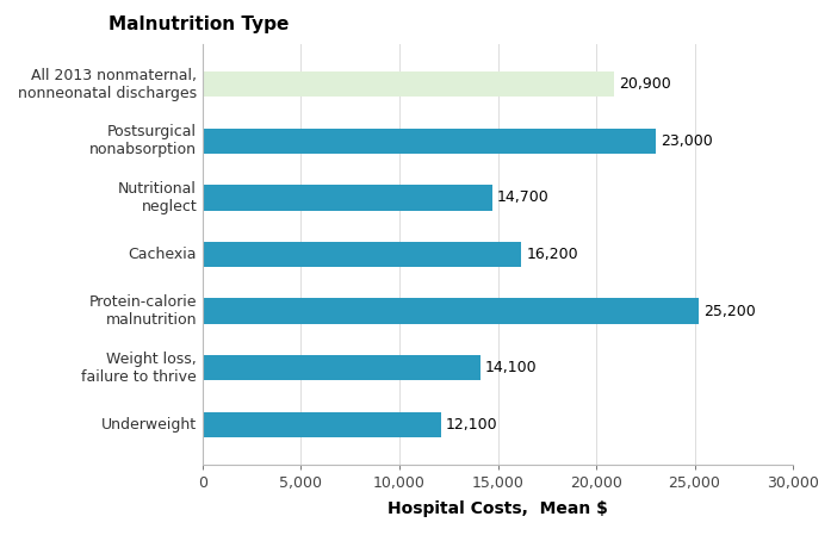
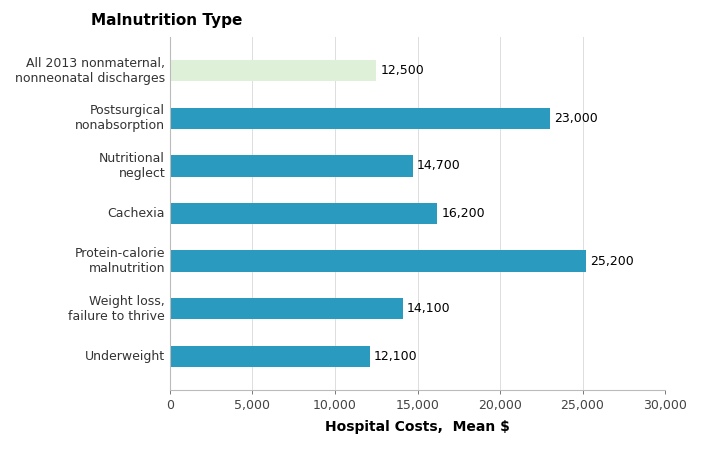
All 2013 nonmaternal, nonneonatal discharges: 20,900 -> 12,500
